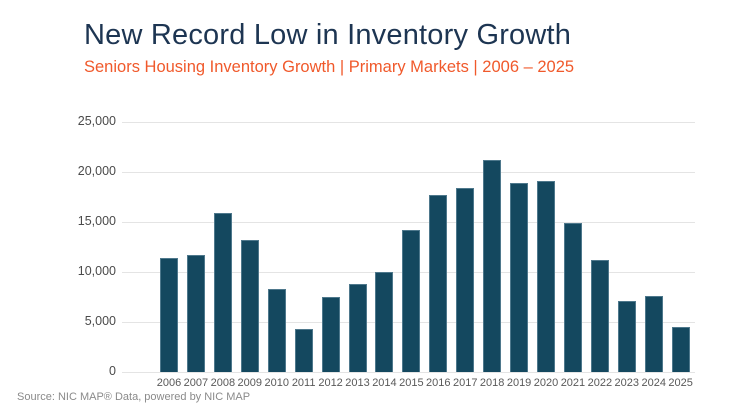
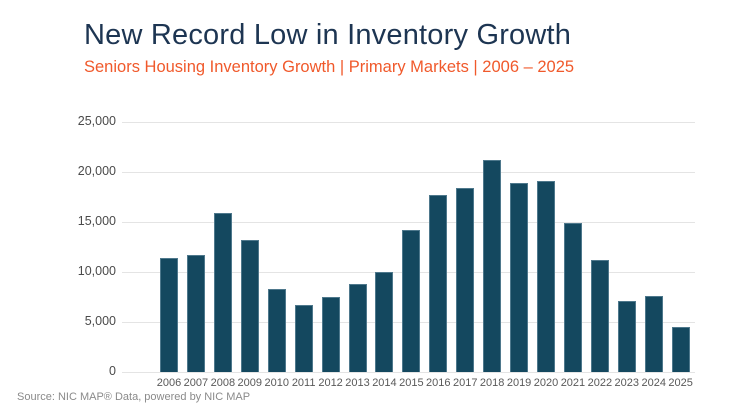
2011: 4300 -> 6700
